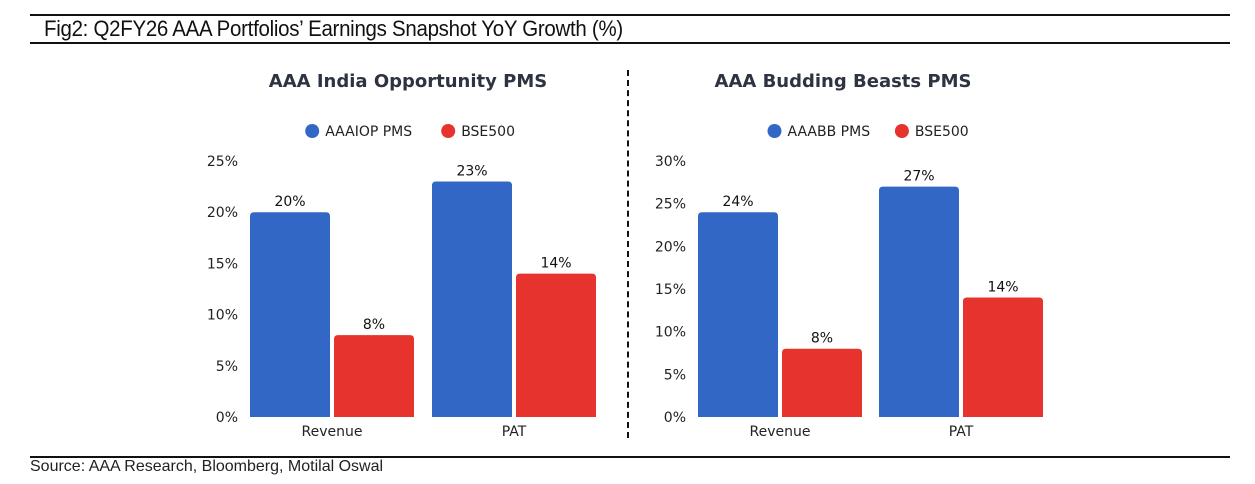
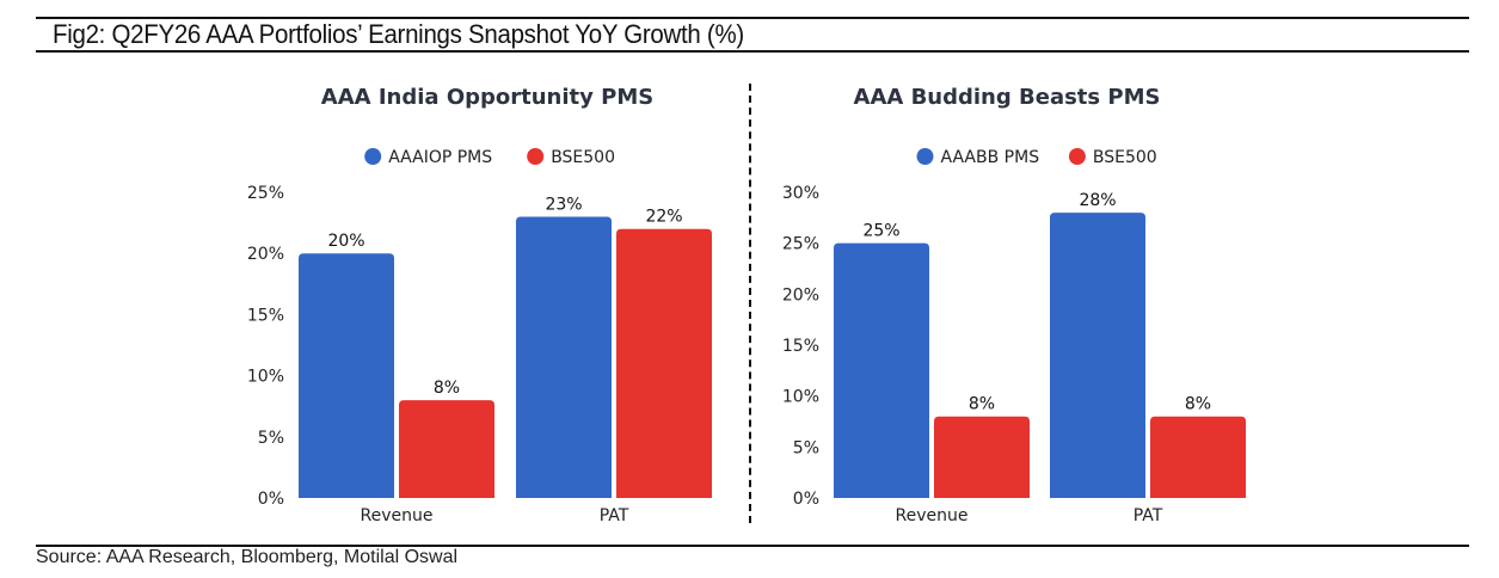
AAA India Opportunity PMS/BSE500/PAT: 14% -> 22%
AAA Budding Beasts PMS/AAABB PMS/Revenue: 24% -> 25%
AAA Budding Beasts PMS/AAABB PMS/PAT: 27% -> 28%
AAA Budding Beasts PMS/BSE500/PAT: 14% -> 8%
